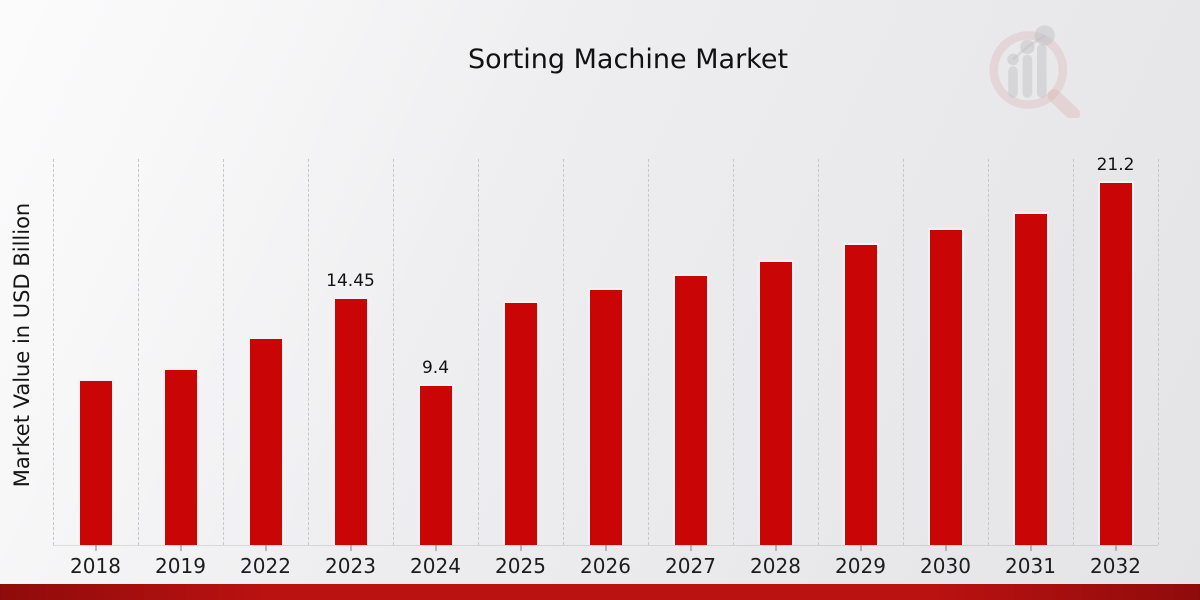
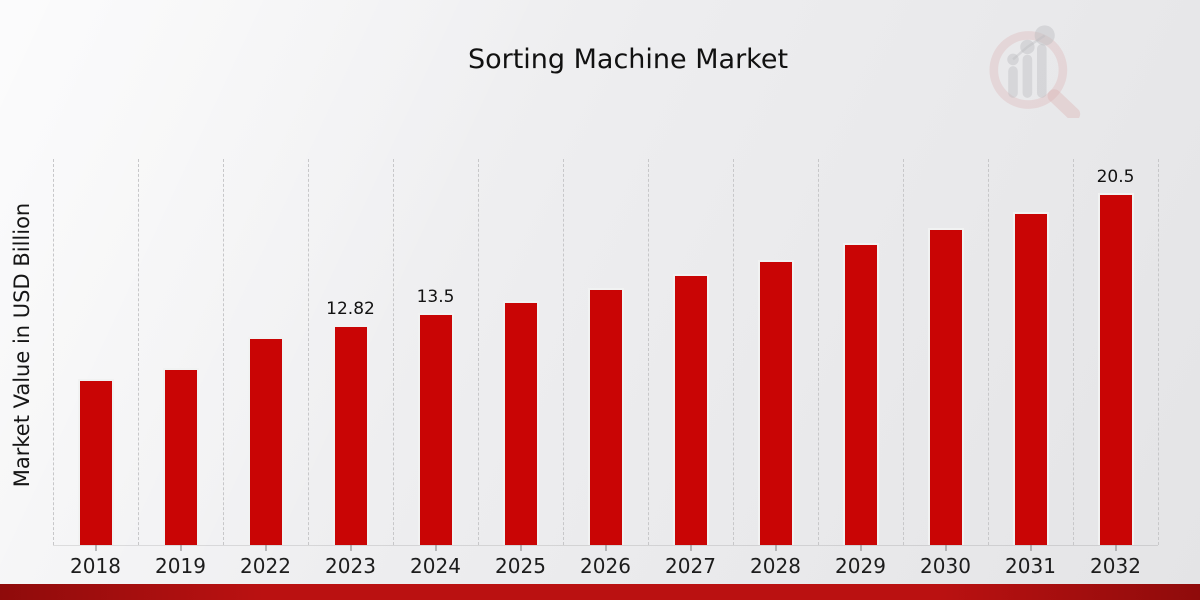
2023: 14.45 -> 12.82
2024: 9.4 -> 13.5
2032: 21.2 -> 20.5
